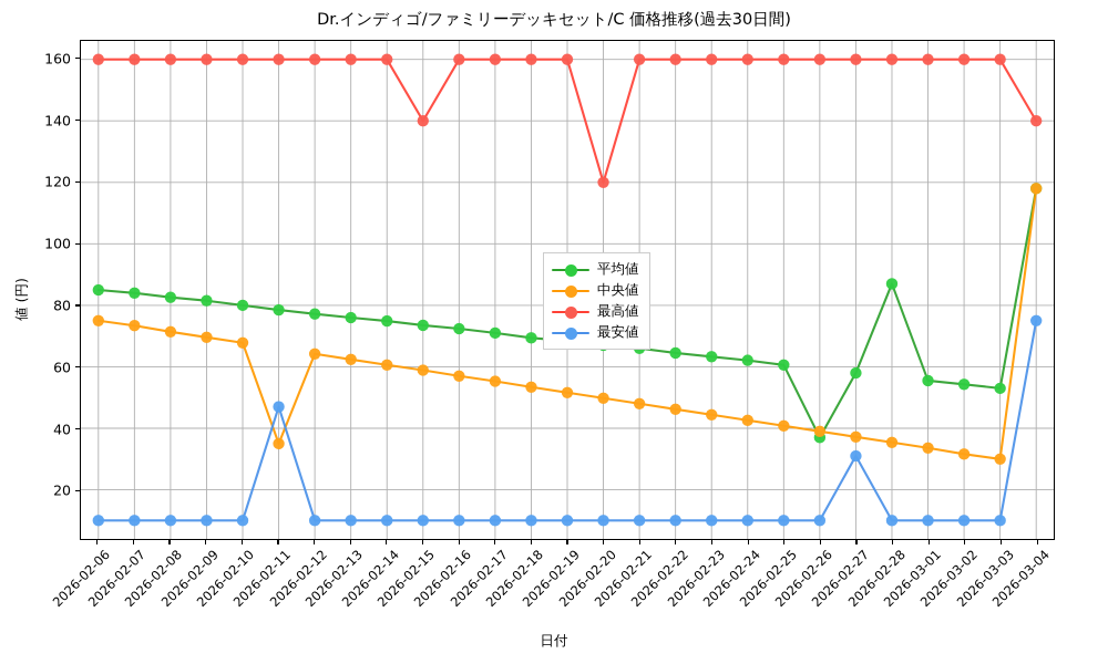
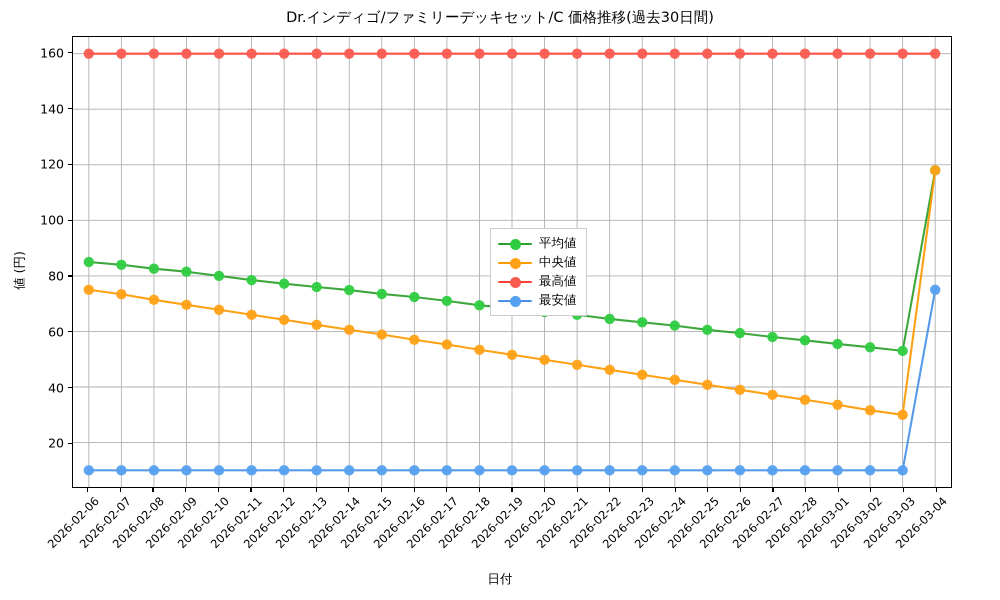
中央値/2026-02-11: 35 -> 66
最安値/2026-02-11: 47 -> 10
最高値/2026-02-15: 140 -> 160
最高値/2026-02-20: 120 -> 160
平均値/2026-02-26: 37 -> 59
最安値/2026-02-27: 31 -> 10
平均値/2026-02-28: 87 -> 57
最高値/2026-03-04: 140 -> 160
